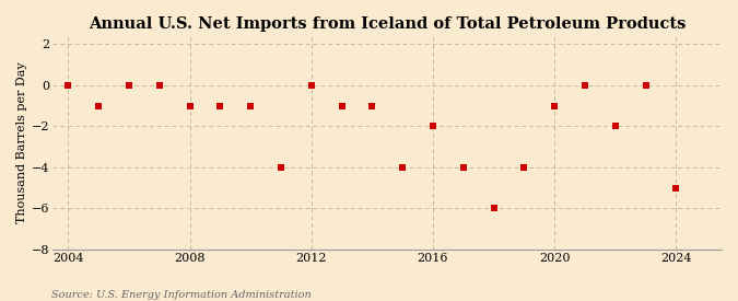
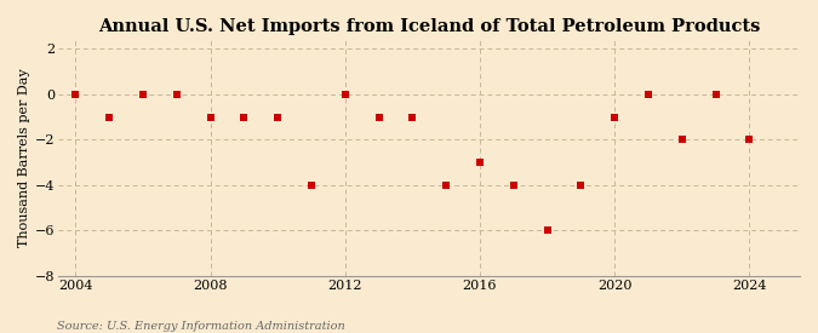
2016: -2 -> -3
2024: -5 -> -2
